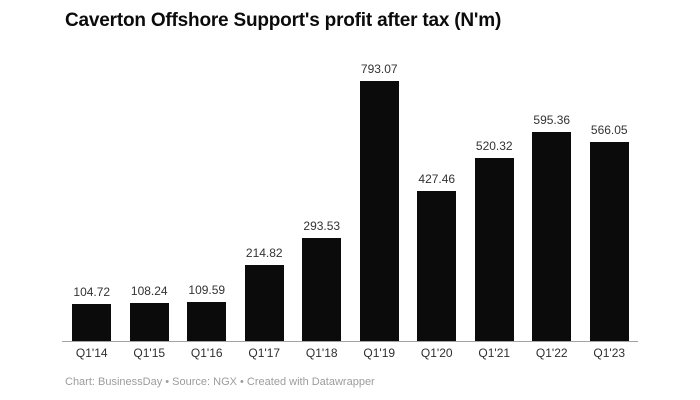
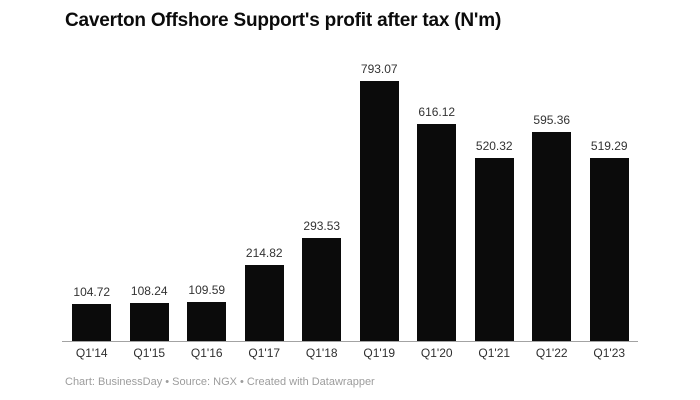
Q1'20: 427.46 -> 616.12
Q1'23: 566.05 -> 519.29
